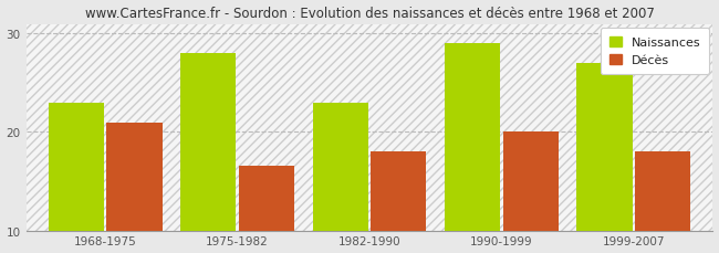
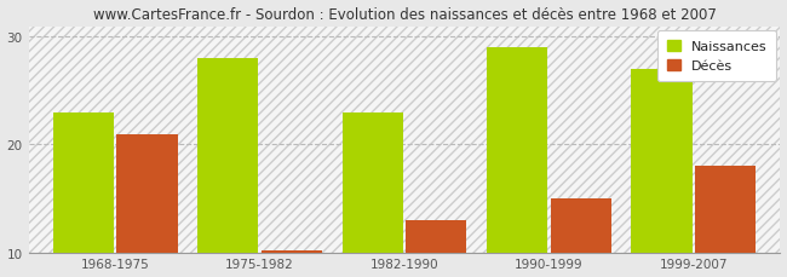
Décès/1975-1982: 16.6 -> 10.2
Décès/1982-1990: 18.0 -> 13.0
Décès/1990-1999: 20.0 -> 15.0
